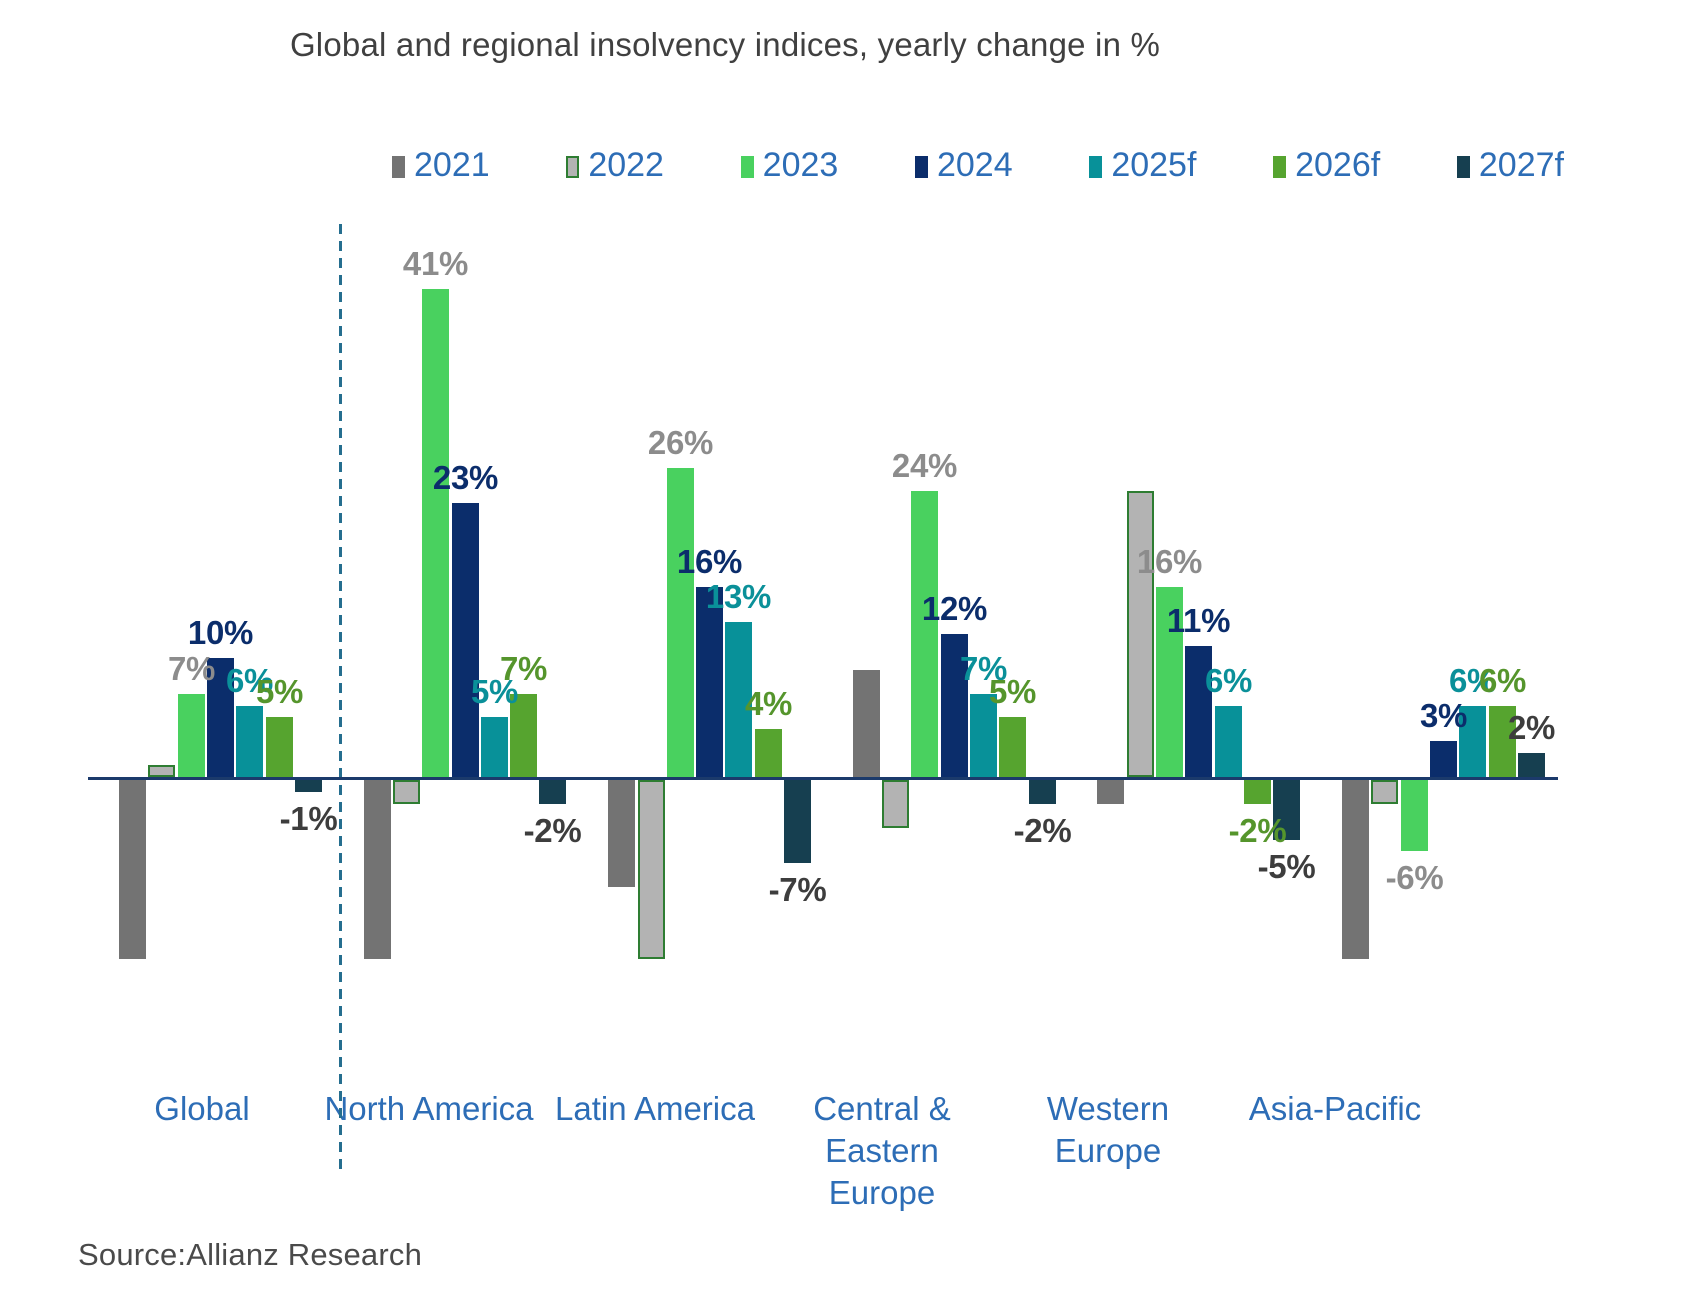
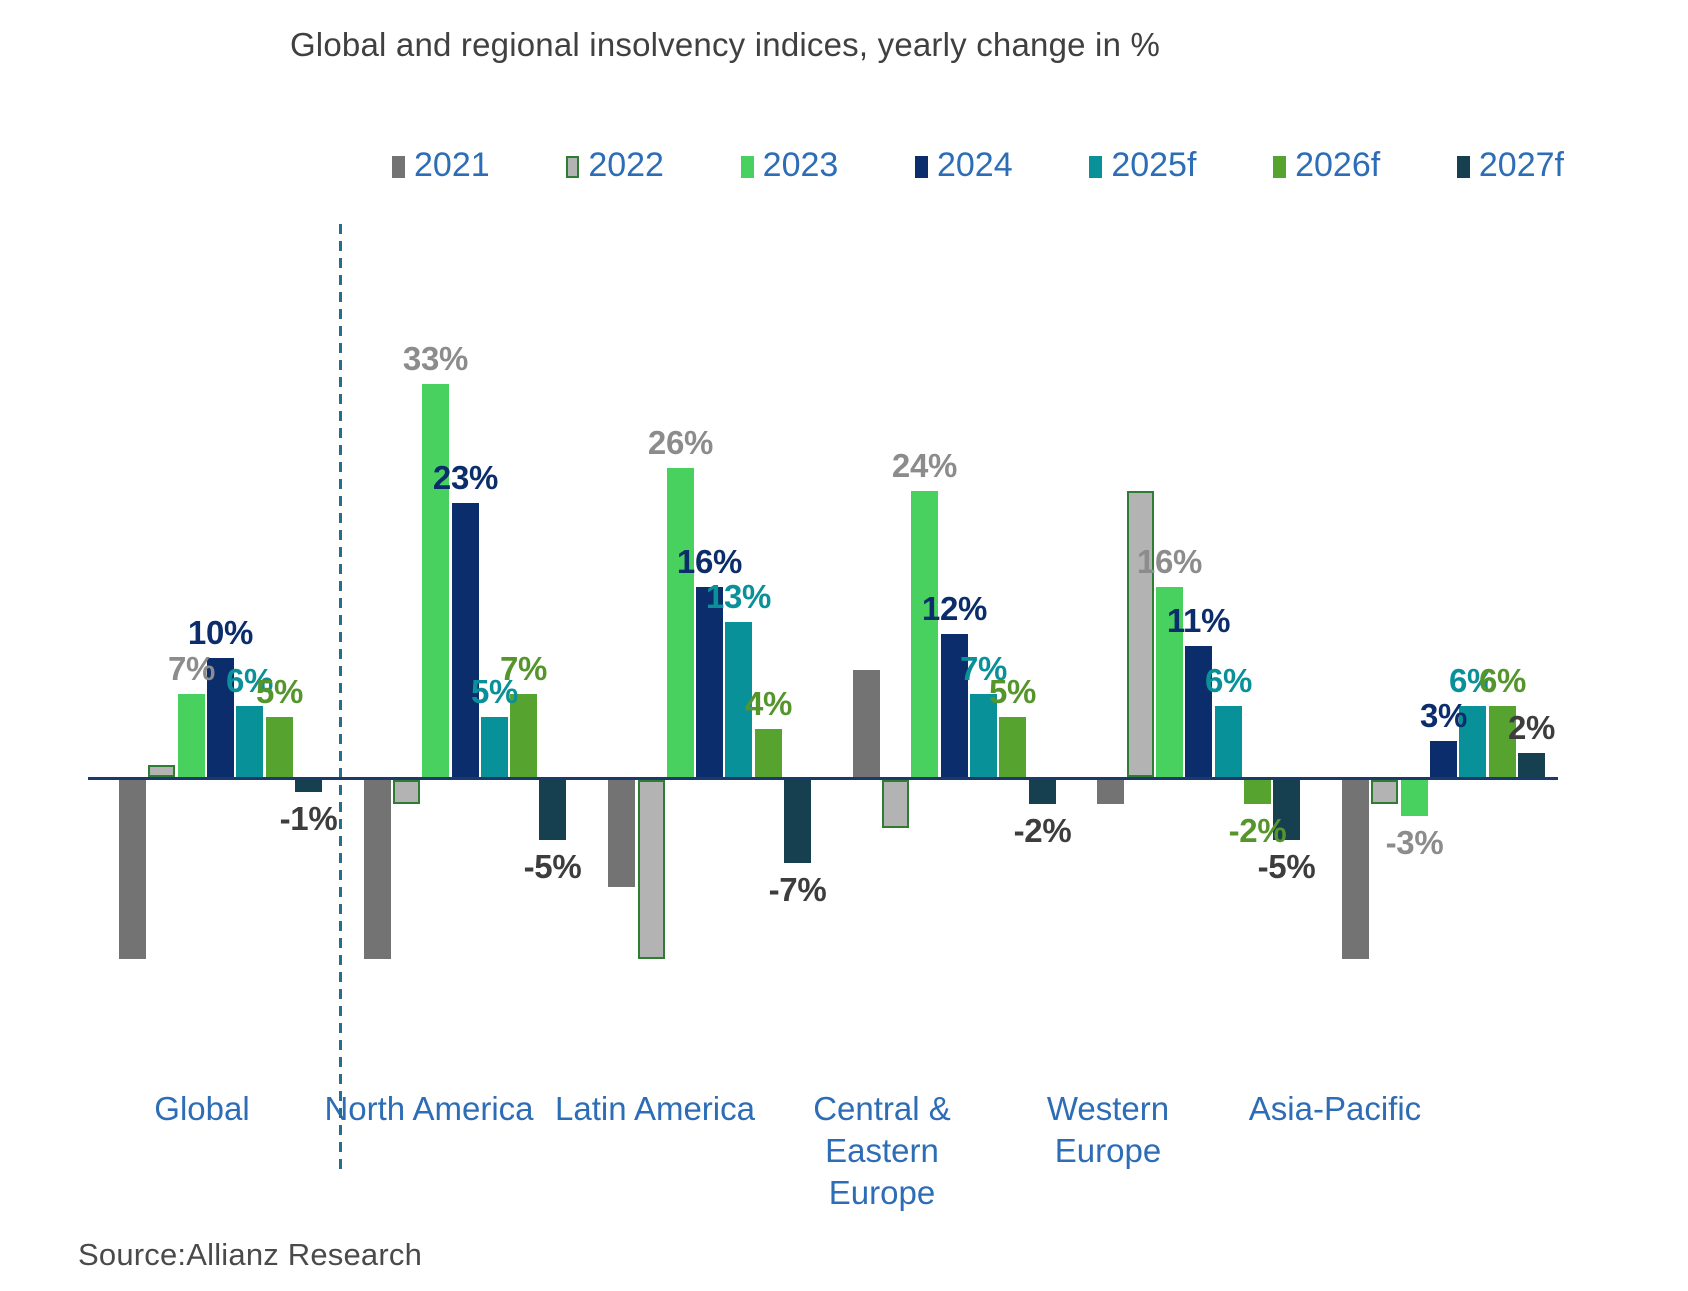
2023/North America: 41% -> 33%
2027f/North America: -2% -> -5%
2023/Asia-Pacific: -6% -> -3%
